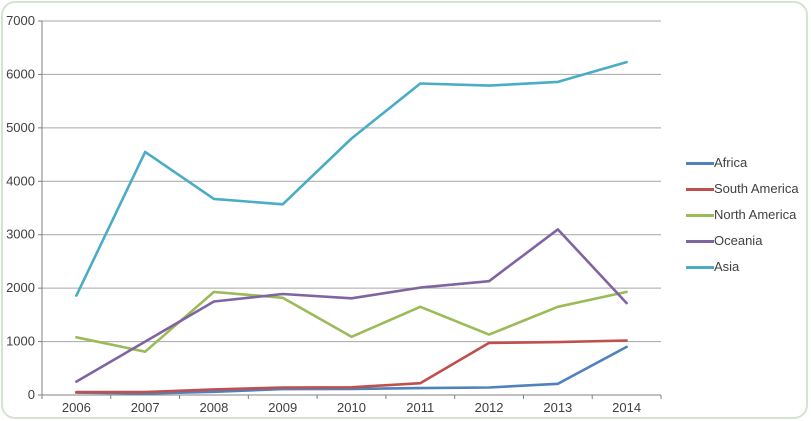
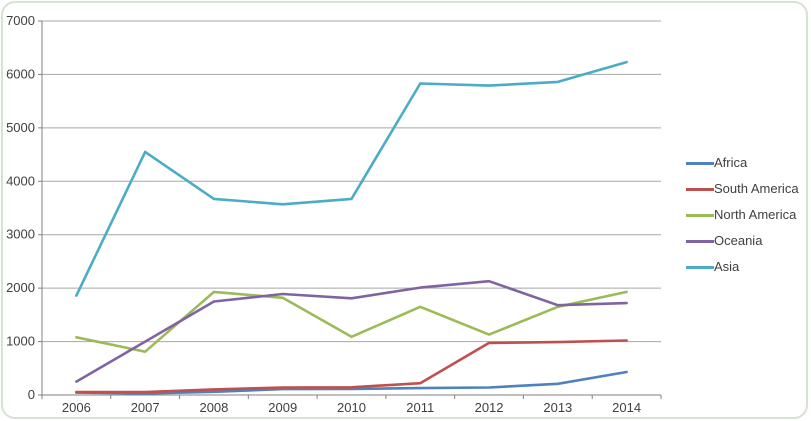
Asia/2010: 4800 -> 3700
Oceania/2013: 3100 -> 1700
Africa/2014: 900 -> 400
